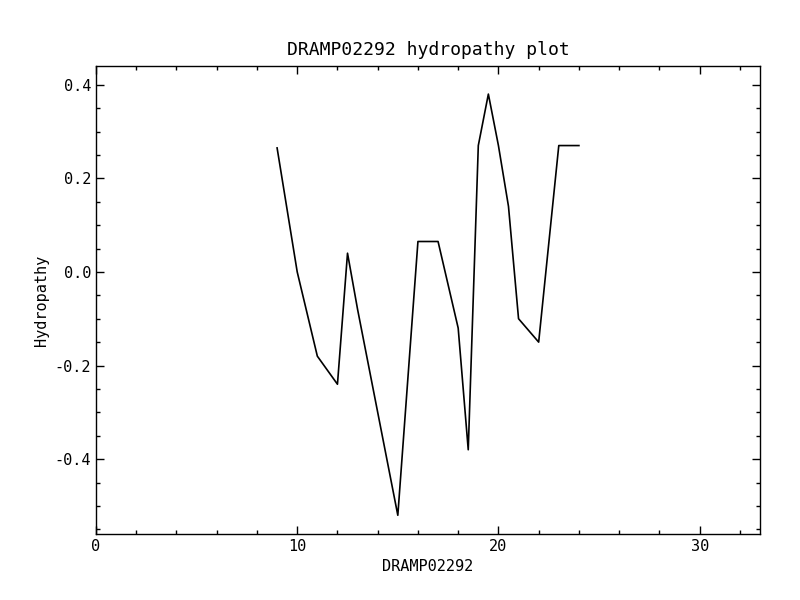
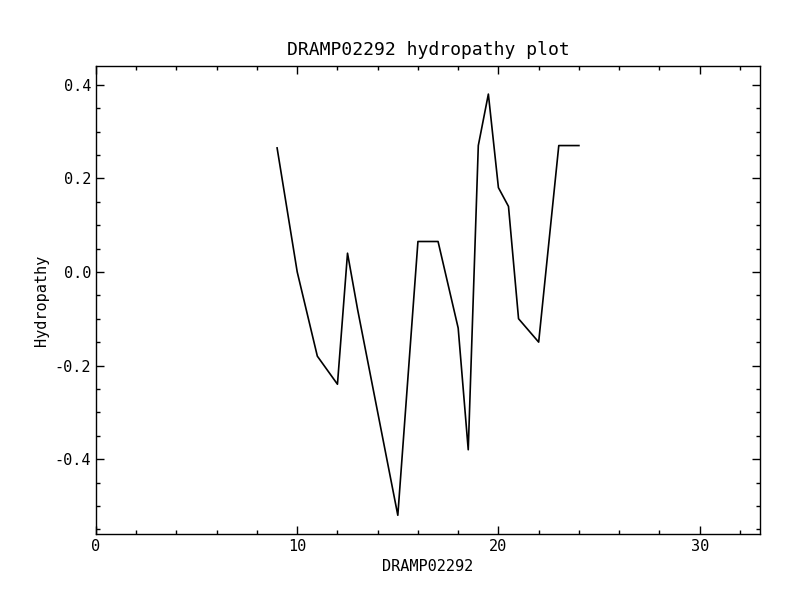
20: 0.270 -> 0.180
